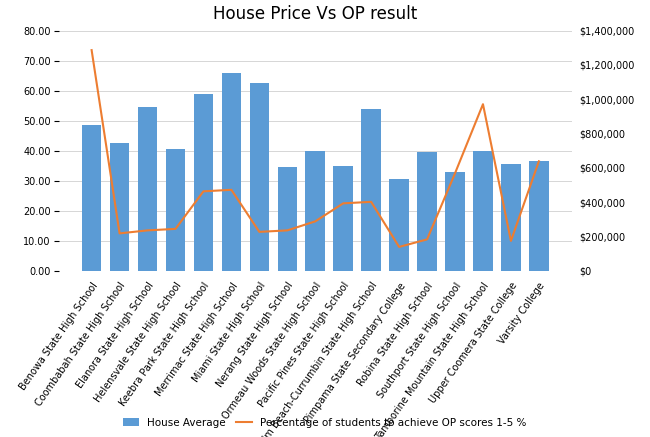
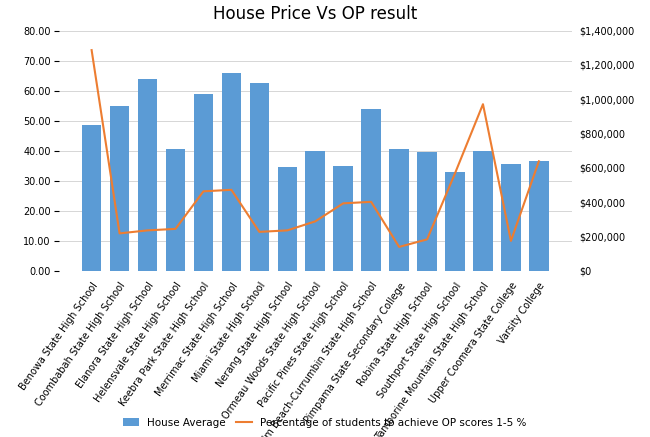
House Average/Coombabah State High School: 42.5 -> 55.0
House Average/Elanora State High School: 54.5 -> 64.0
House Average/Pimpama State Secondary College: 30.5 -> 40.5
